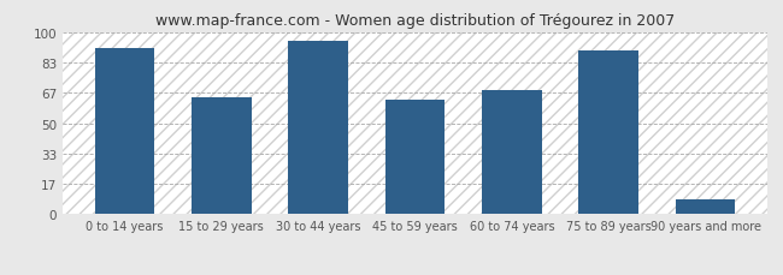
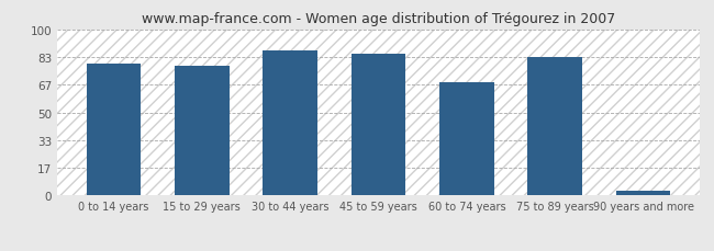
0 to 14 years: 91 -> 79
15 to 29 years: 64 -> 78
30 to 44 years: 95 -> 87
45 to 59 years: 63 -> 85
75 to 89 years: 90 -> 83
90 years and more: 8 -> 3
